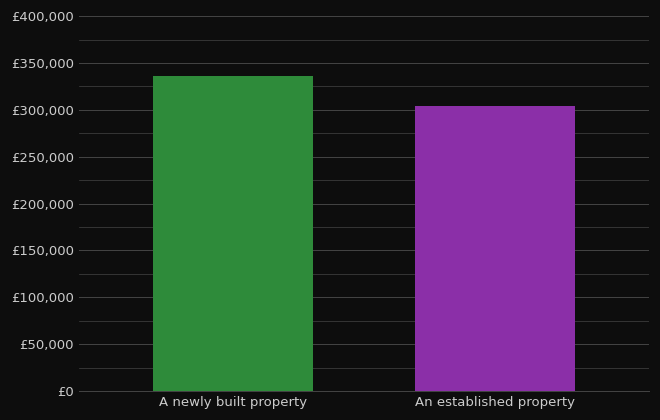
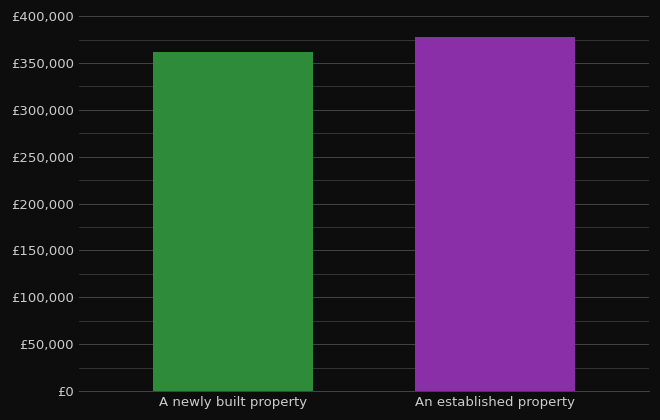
A newly built property: £336,000 -> £362,000
An established property: £304,000 -> £378,000
